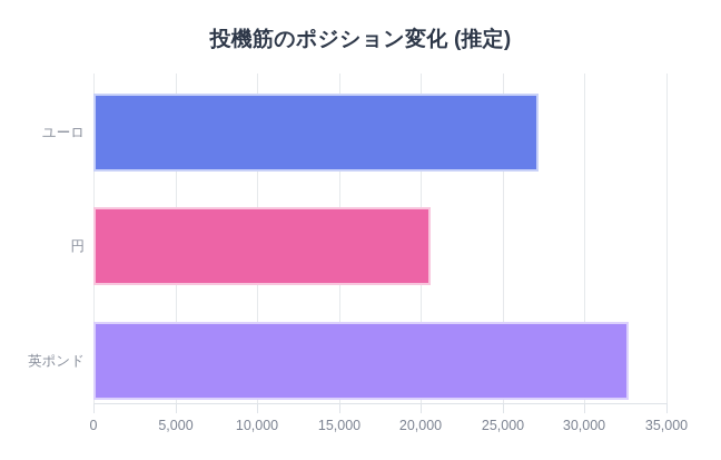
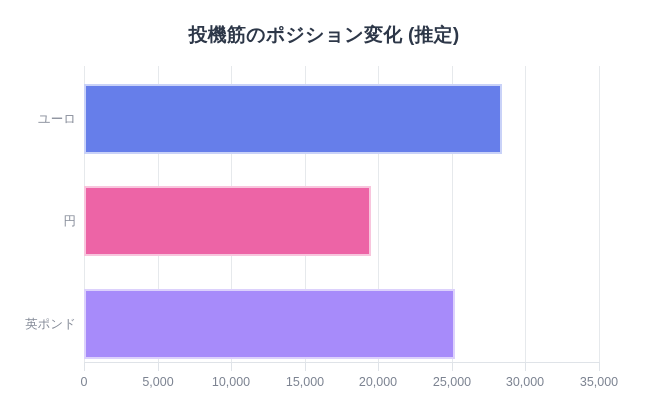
ユーロ: 27200 -> 28400
円: 20600 -> 19500
英ポンド: 32700 -> 25200
